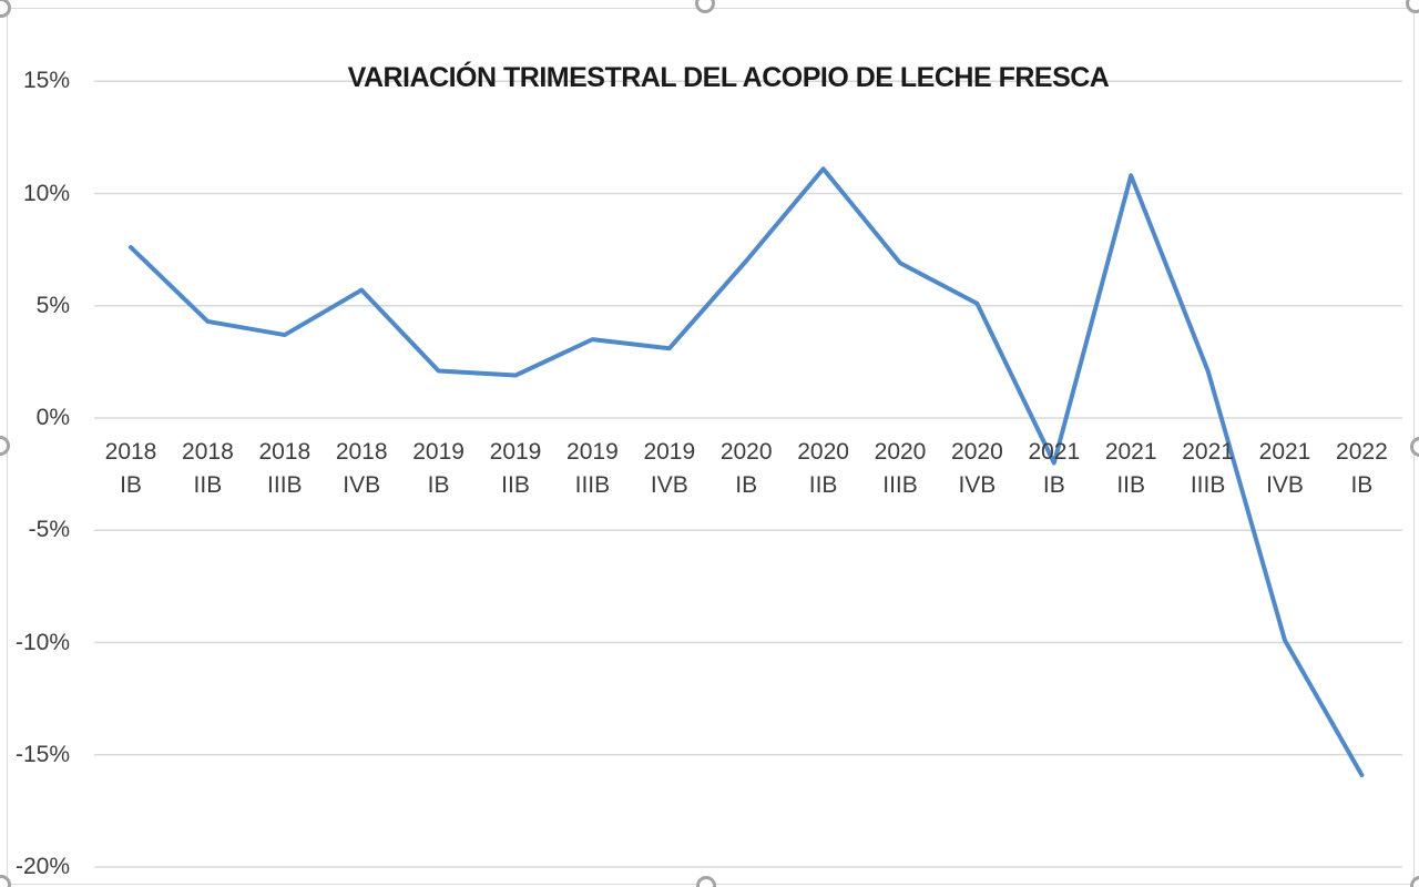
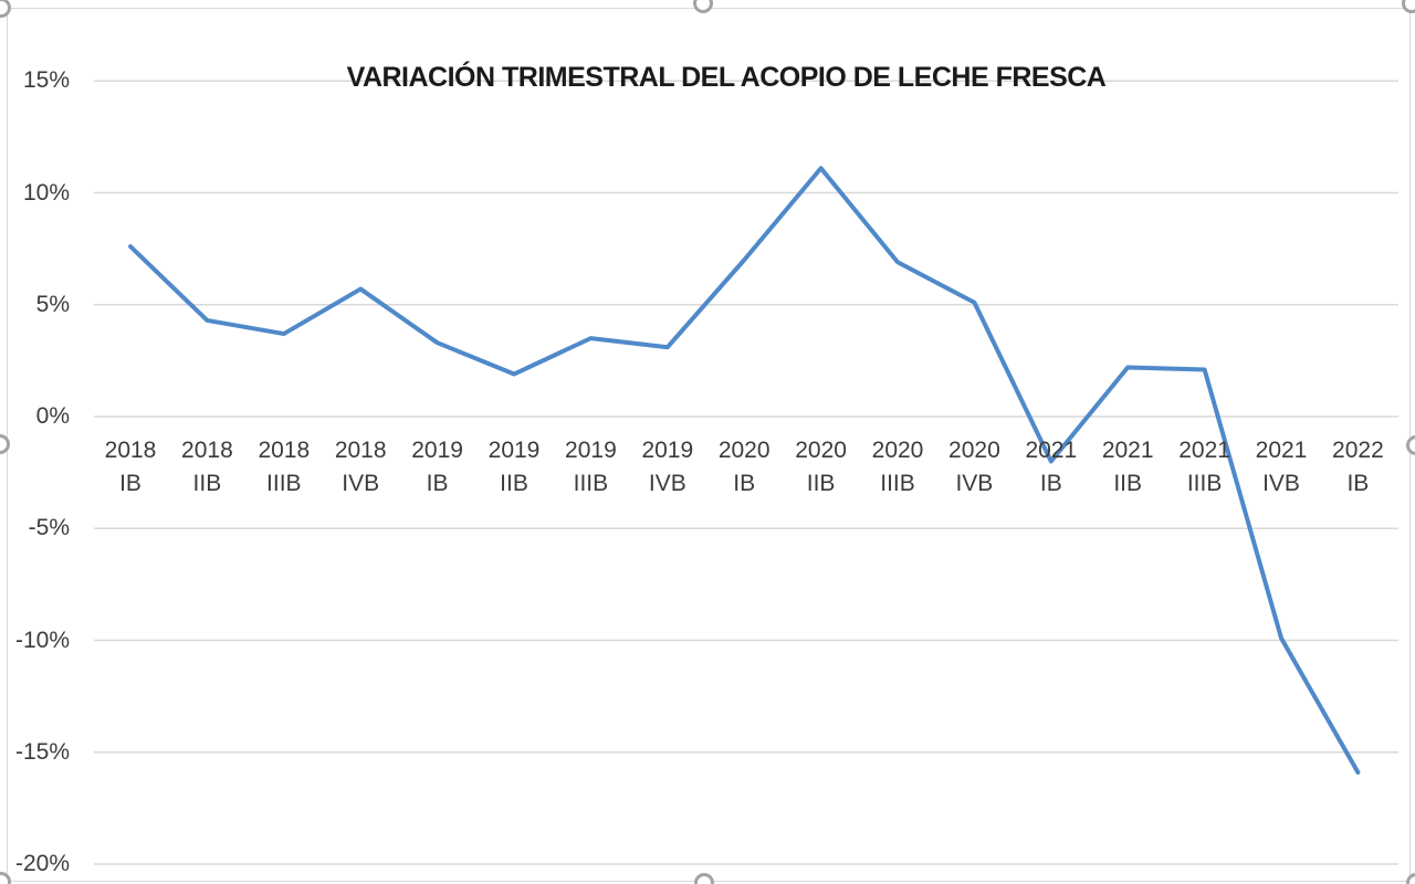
2019 IB: 2.1% -> 3.3%
2021 IIB: 10.8% -> 2.2%
